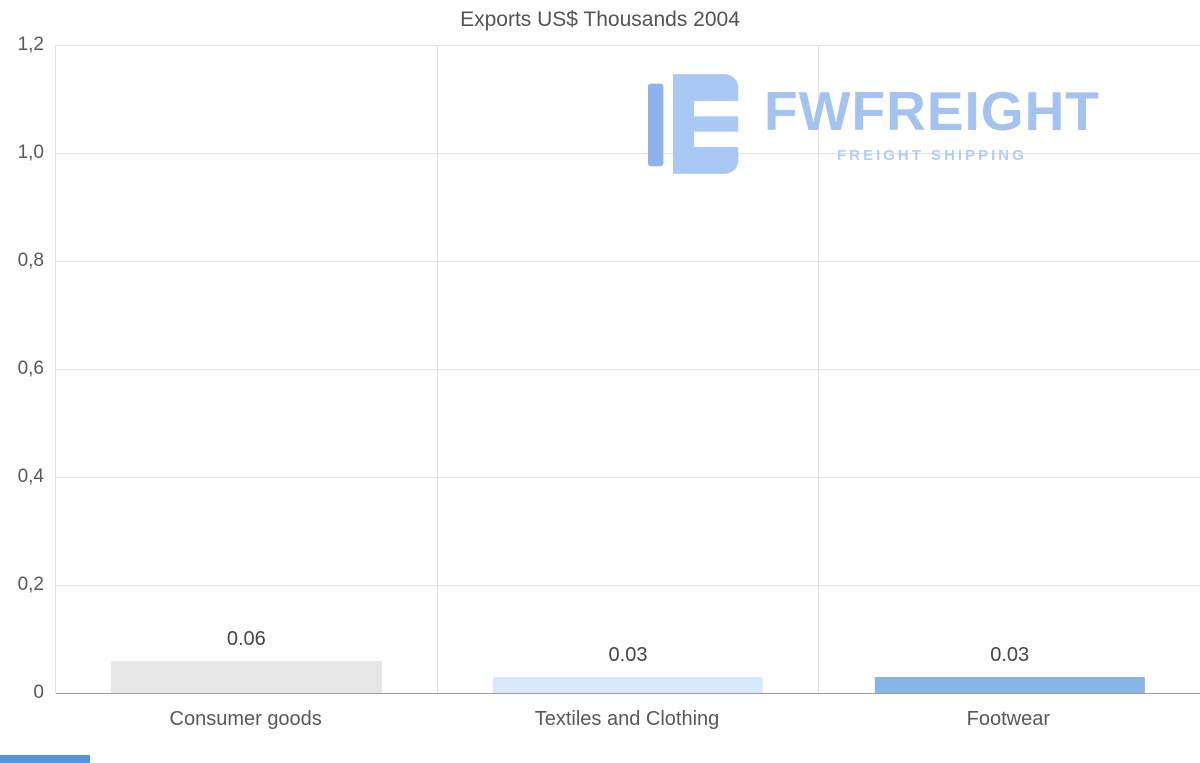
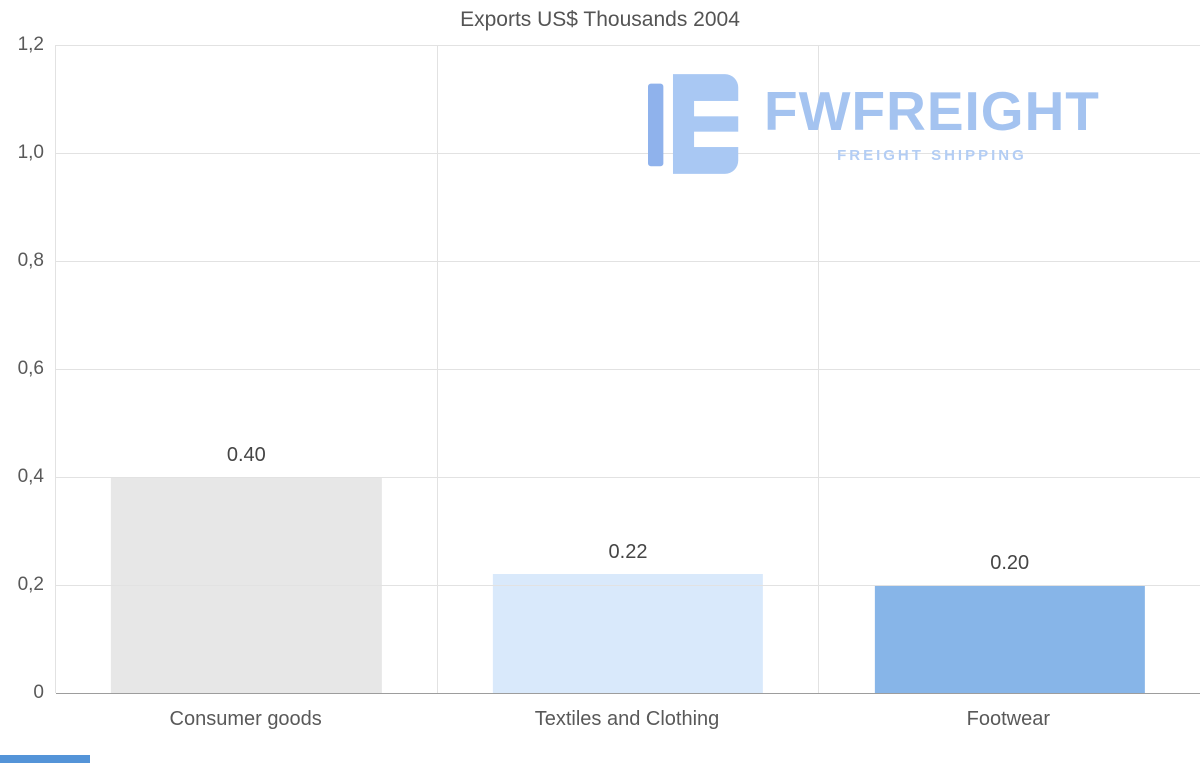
Consumer goods: 0.06 -> 0.40
Textiles and Clothing: 0.03 -> 0.22
Footwear: 0.03 -> 0.20
